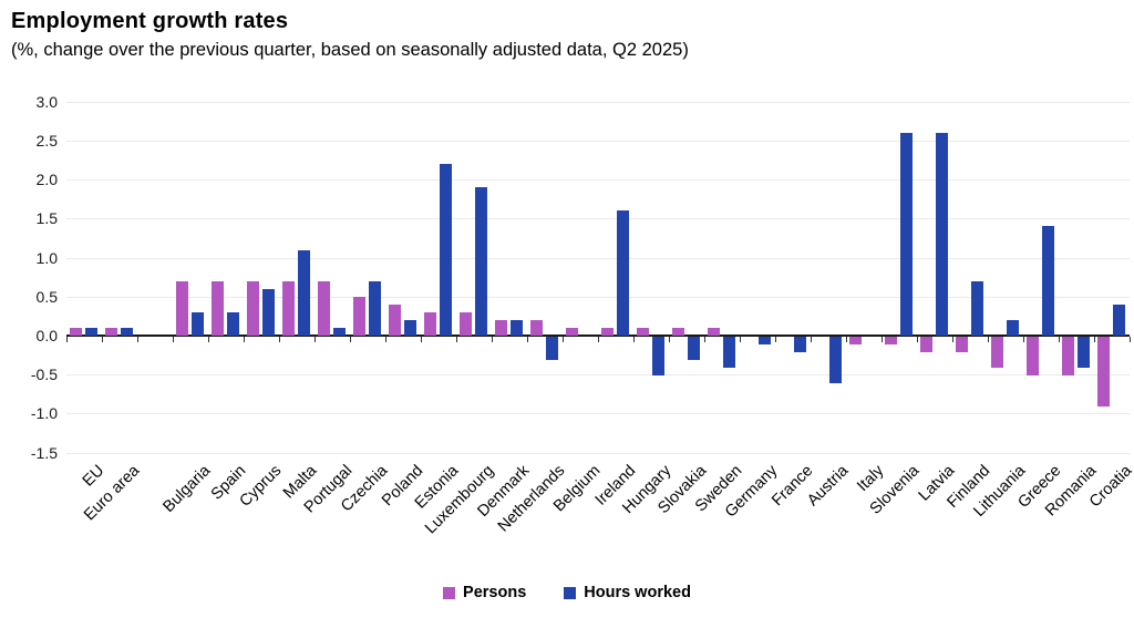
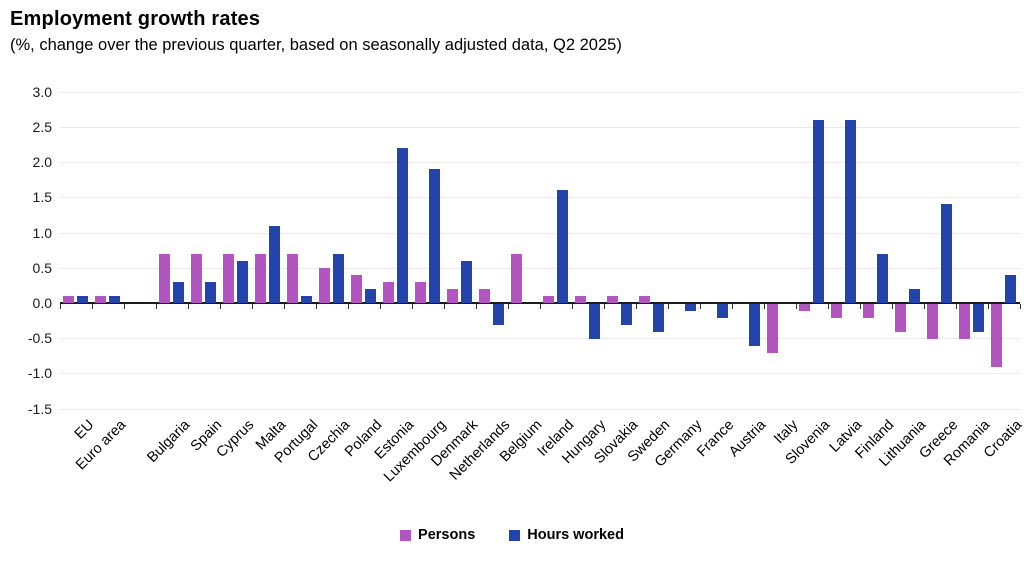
Hours worked/Denmark: 0.2 -> 0.6
Persons/Belgium: 0.1 -> 0.7
Persons/Italy: -0.1 -> -0.7
